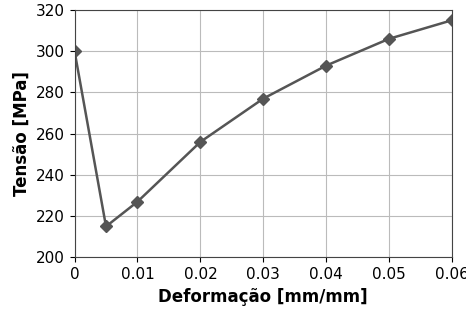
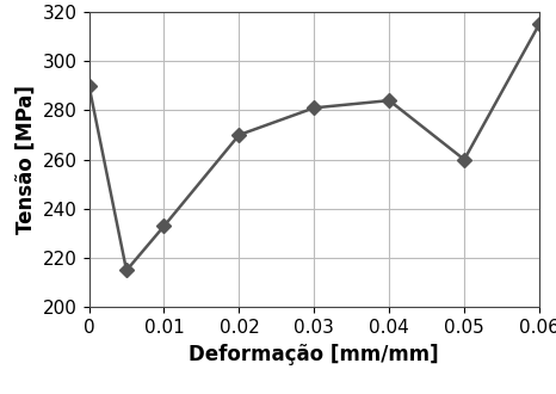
0: 300 -> 290
0.01: 227 -> 233
0.02: 256 -> 270
0.03: 277 -> 281
0.04: 293 -> 284
0.05: 306 -> 260
